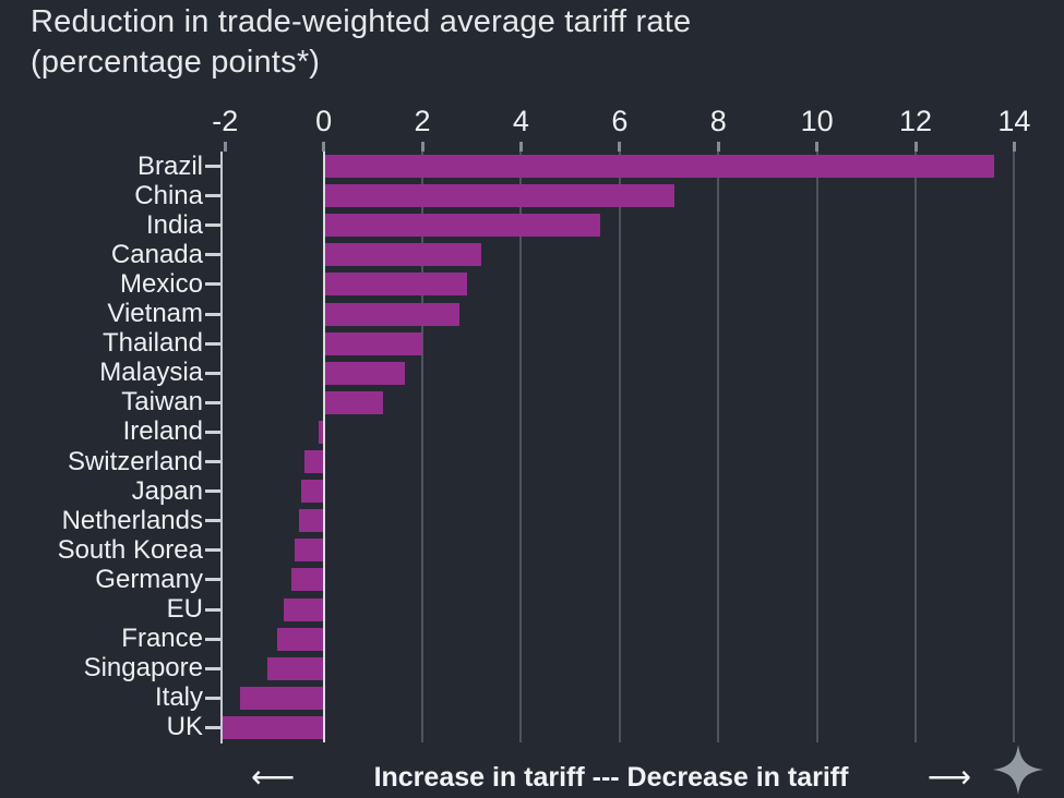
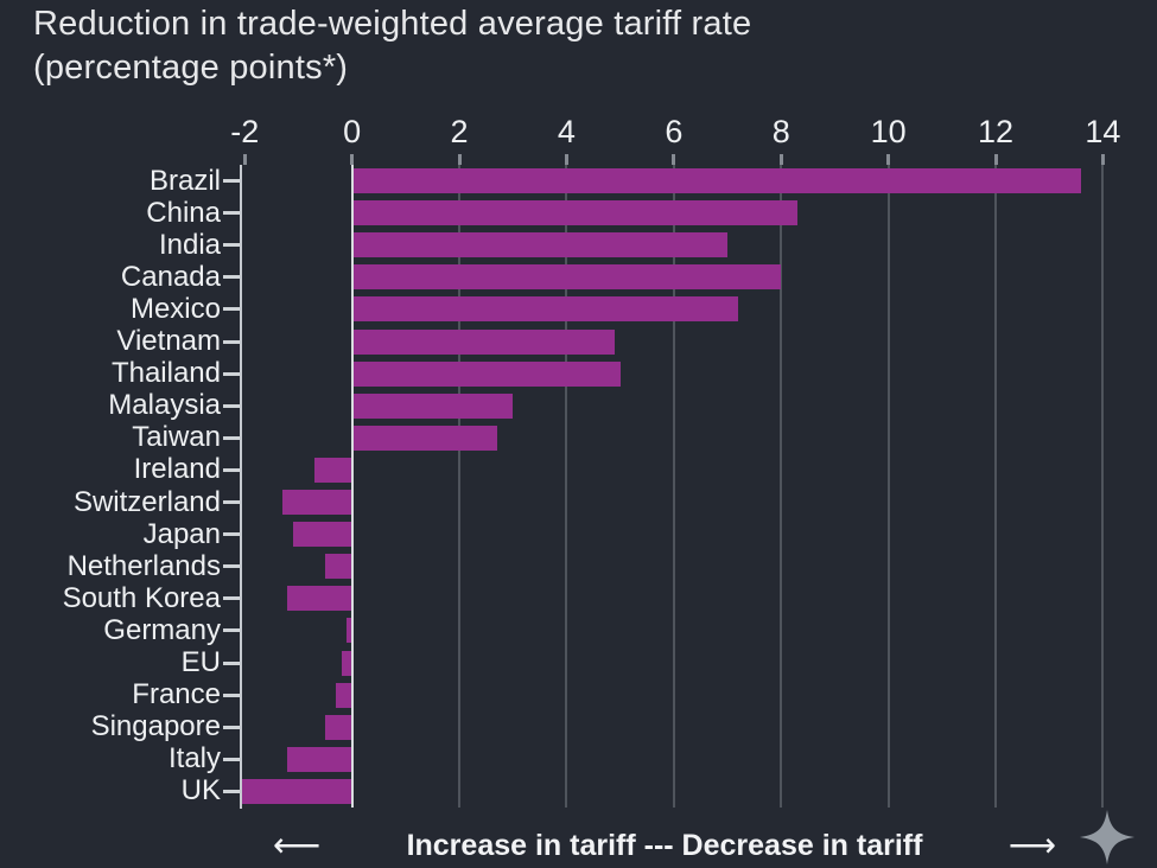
China: 7.1 -> 8.3
India: 5.6 -> 7.0
Canada: 3.2 -> 8.0
Mexico: 2.9 -> 7.2
Vietnam: 2.8 -> 4.9
Thailand: 2.0 -> 5.0
Malaysia: 1.6 -> 3.0
Taiwan: 1.2 -> 2.7
Ireland: -0.1 -> -0.7
Switzerland: -0.4 -> -1.3
Japan: -0.5 -> -1.1
South Korea: -0.6 -> -1.2
Germany: -0.7 -> -0.1
EU: -0.8 -> -0.2
France: -0.9 -> -0.3
Singapore: -1.1 -> -0.5
Italy: -1.7 -> -1.2
